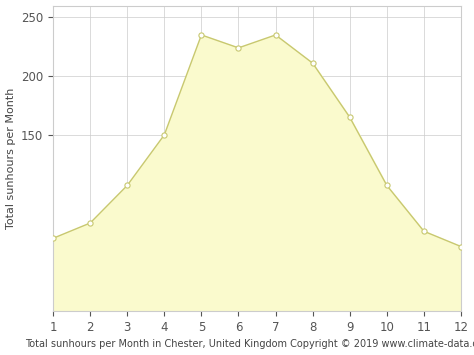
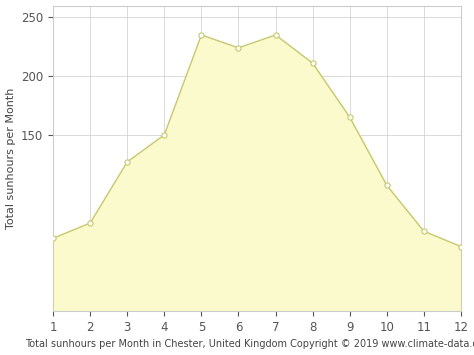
3: 107 -> 127
